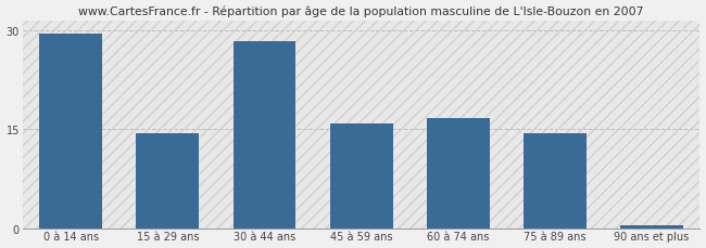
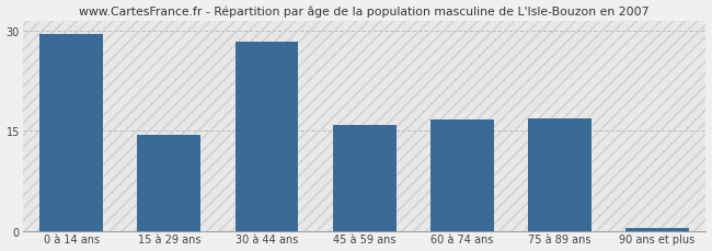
75 à 89 ans: 14.3 -> 16.8
